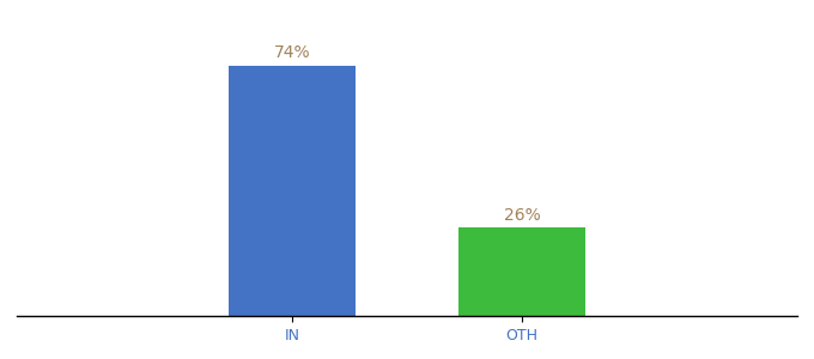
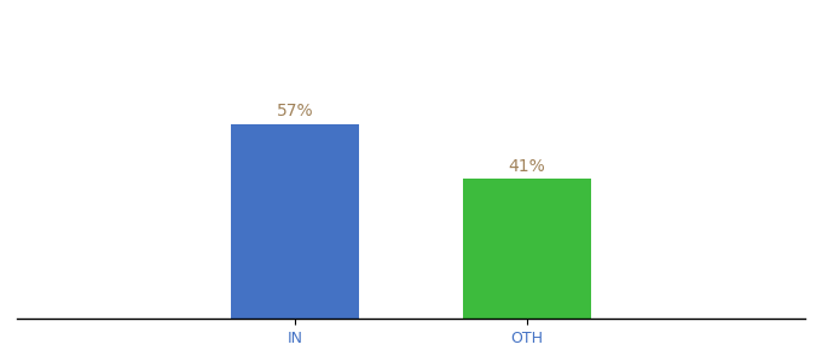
IN: 74% -> 57%
OTH: 26% -> 41%
